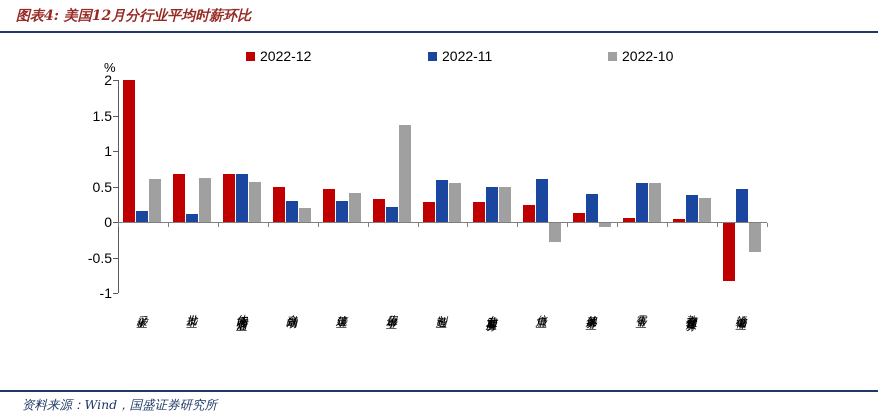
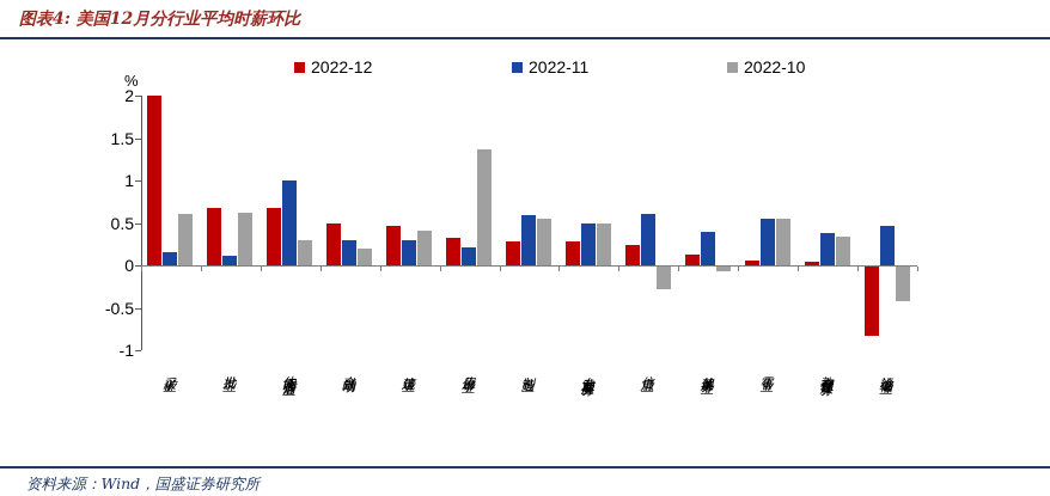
2022-11/休闲和酒店业: 0.7 -> 1.0
2022-10/休闲和酒店业: 0.6 -> 0.3
